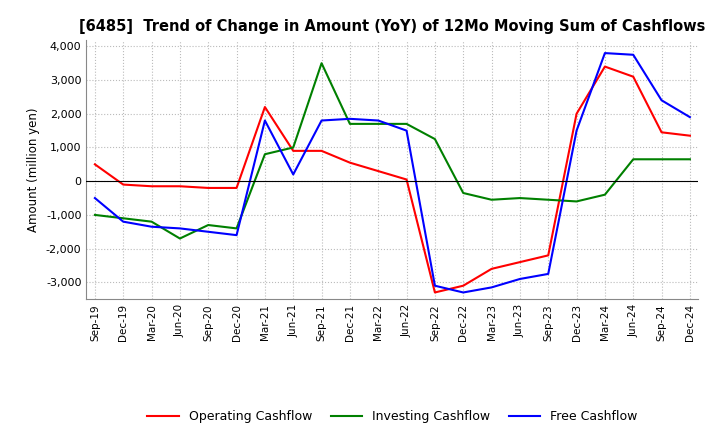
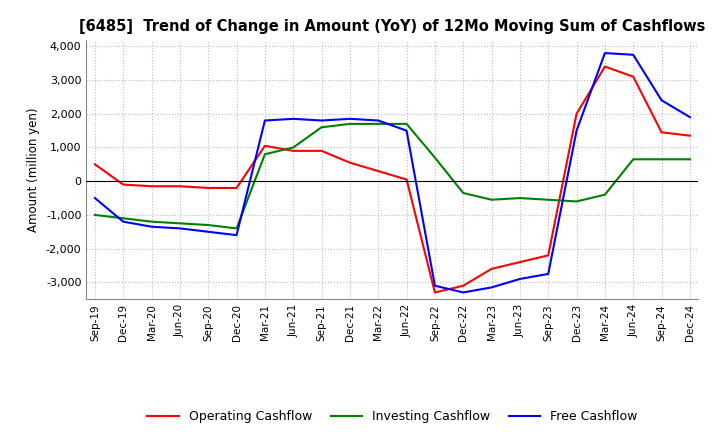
Investing Cashflow/Jun-20: -1,700 -> -1,250
Operating Cashflow/Mar-21: 2,200 -> 1,050
Free Cashflow/Jun-21: 200 -> 1,850
Investing Cashflow/Sep-21: 3,500 -> 1,600
Investing Cashflow/Sep-22: 1,250 -> 700
